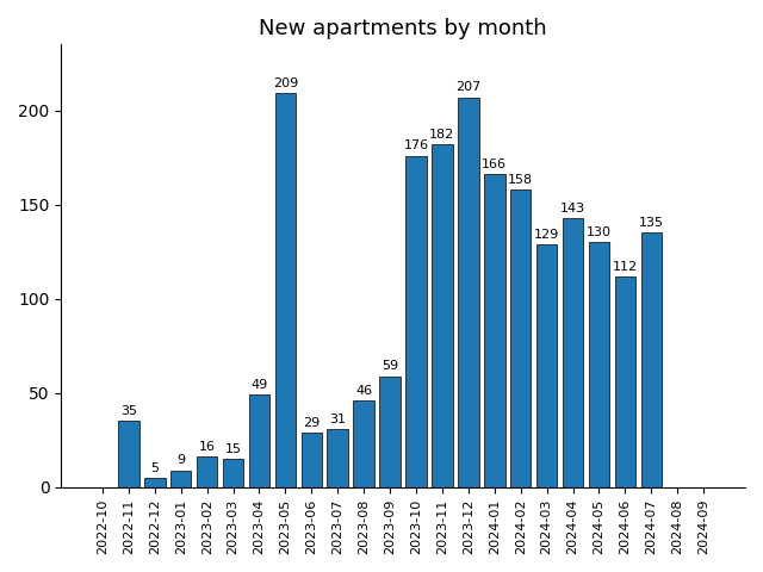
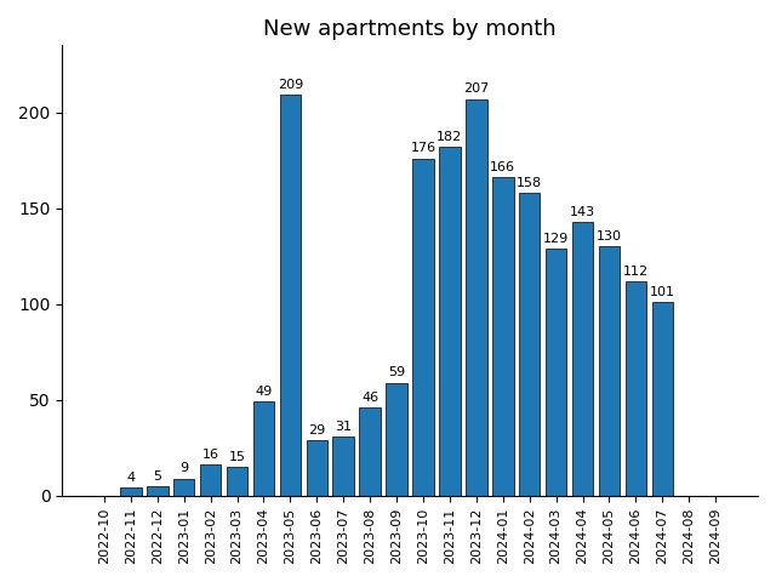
2022-11: 35 -> 4
2024-07: 135 -> 101
